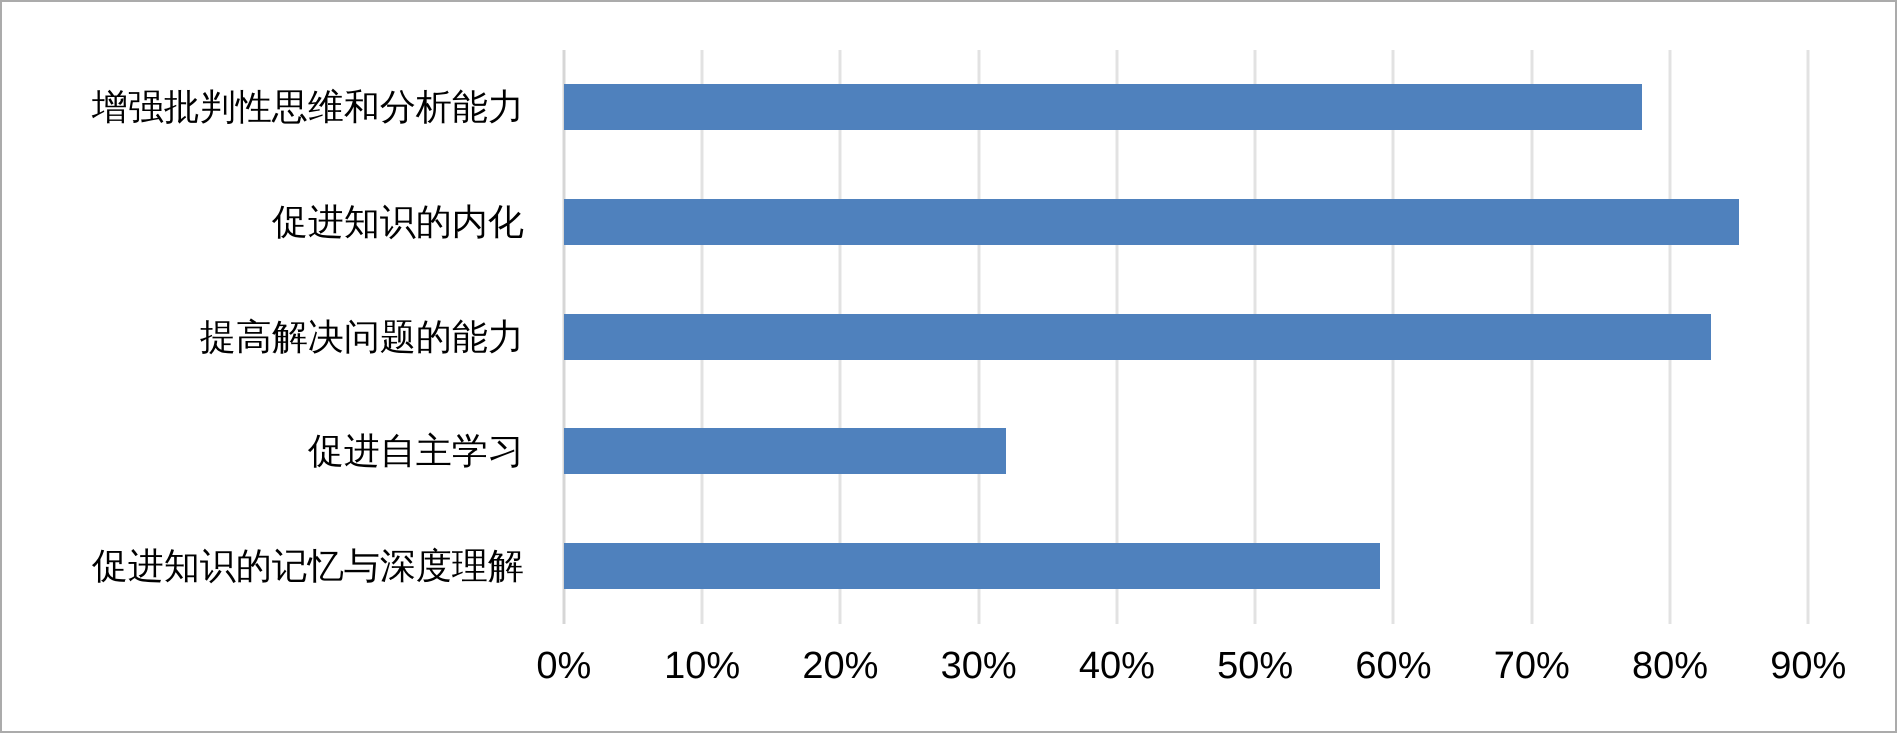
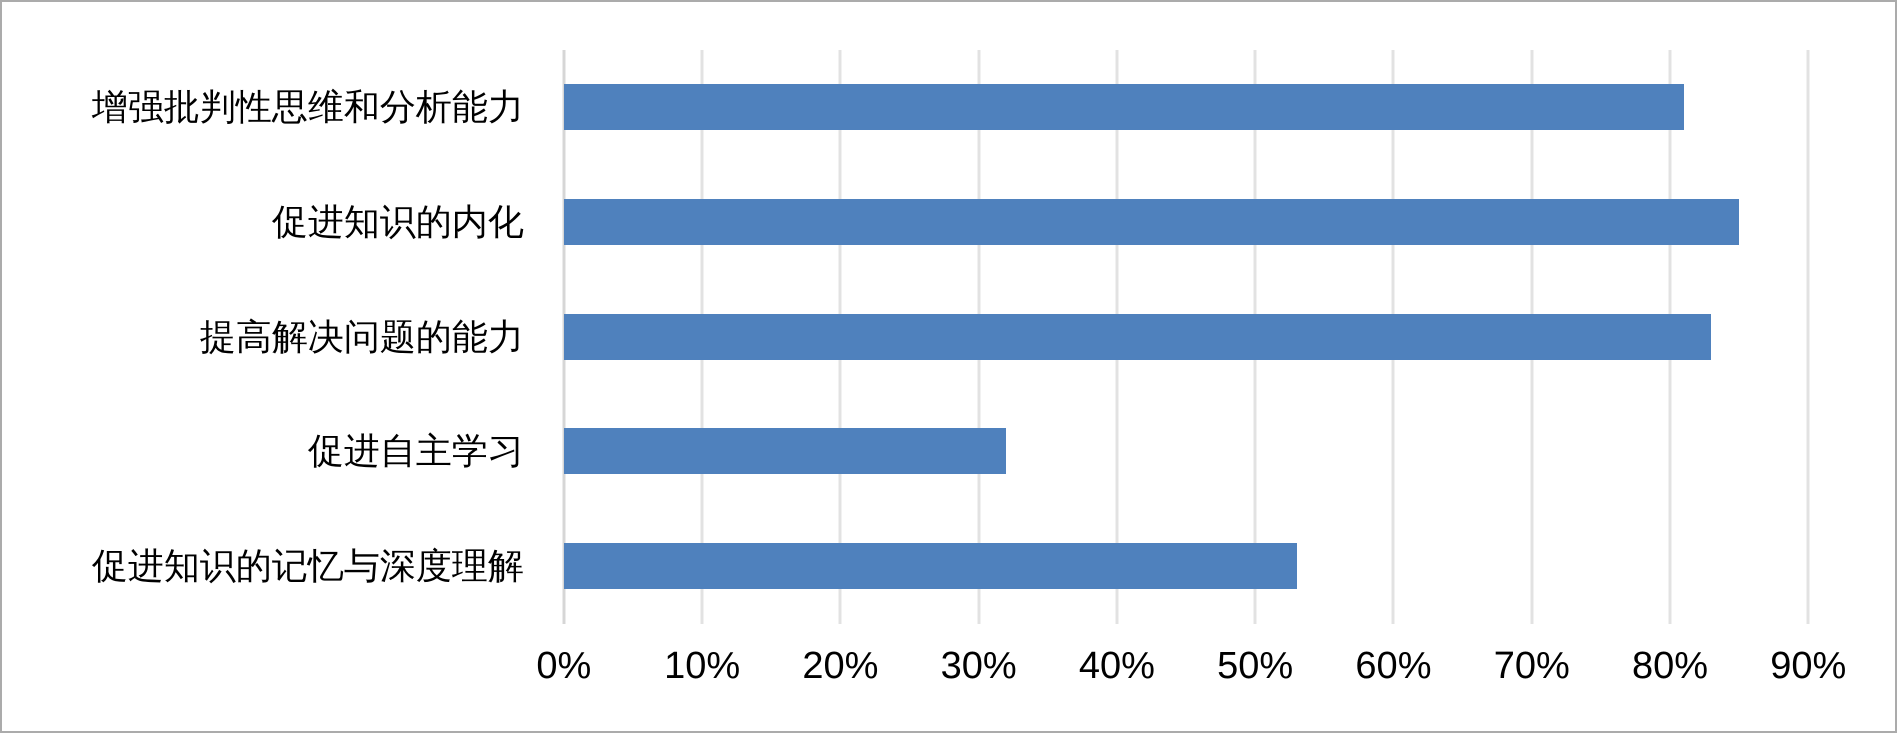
增强批判性思维和分析能力: 78% -> 81%
促进知识的记忆与深度理解: 59% -> 53%
